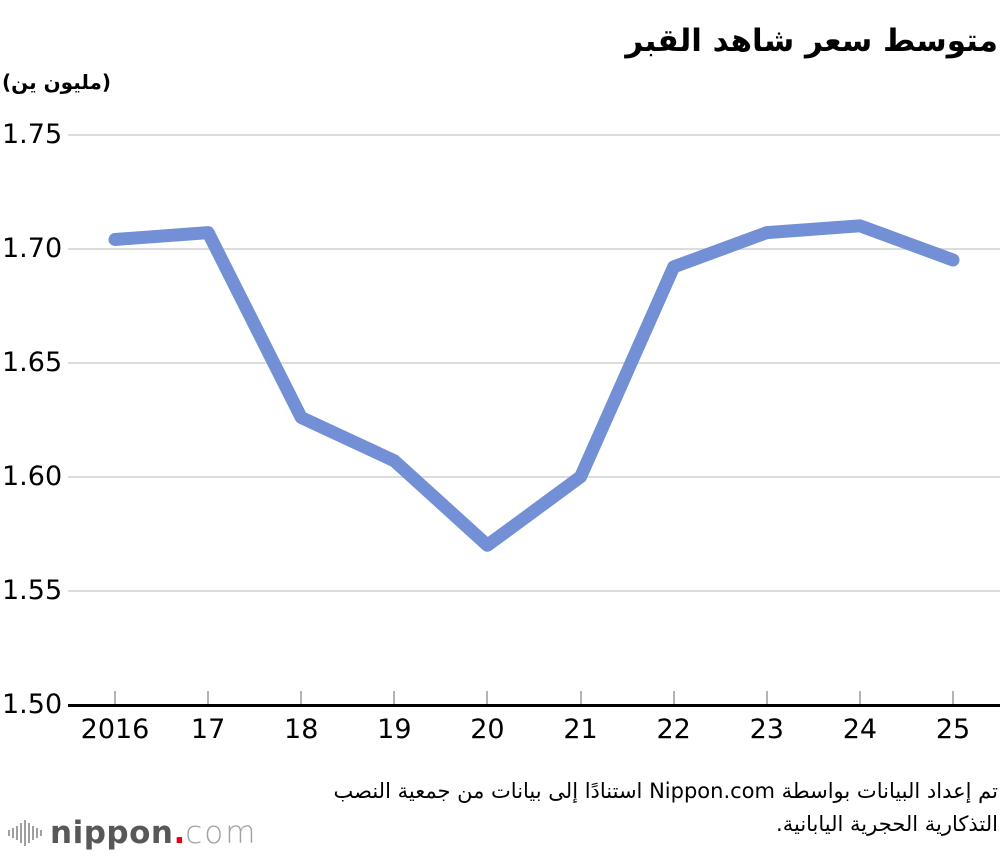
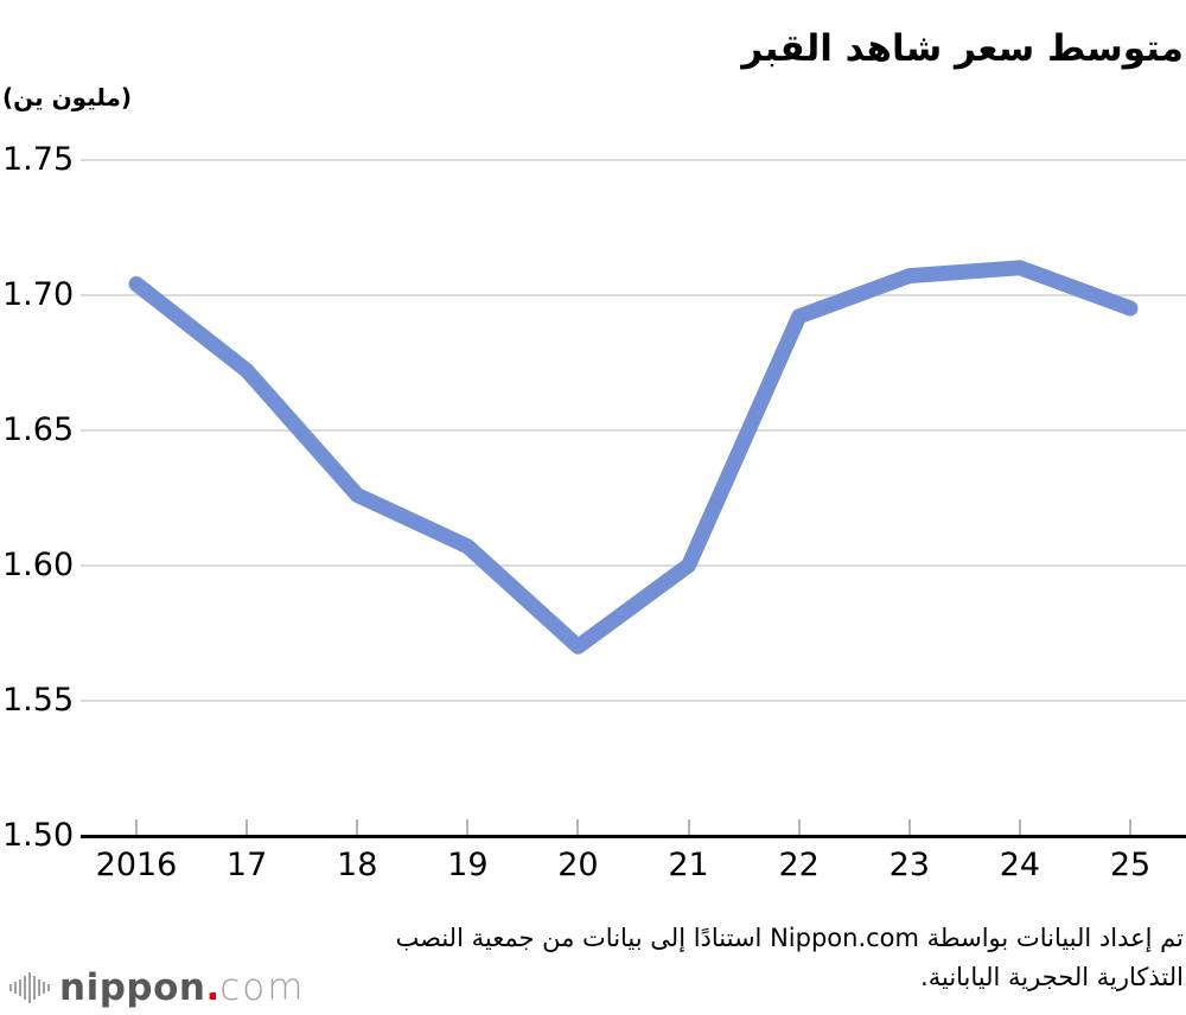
17: 1.707 -> 1.672
